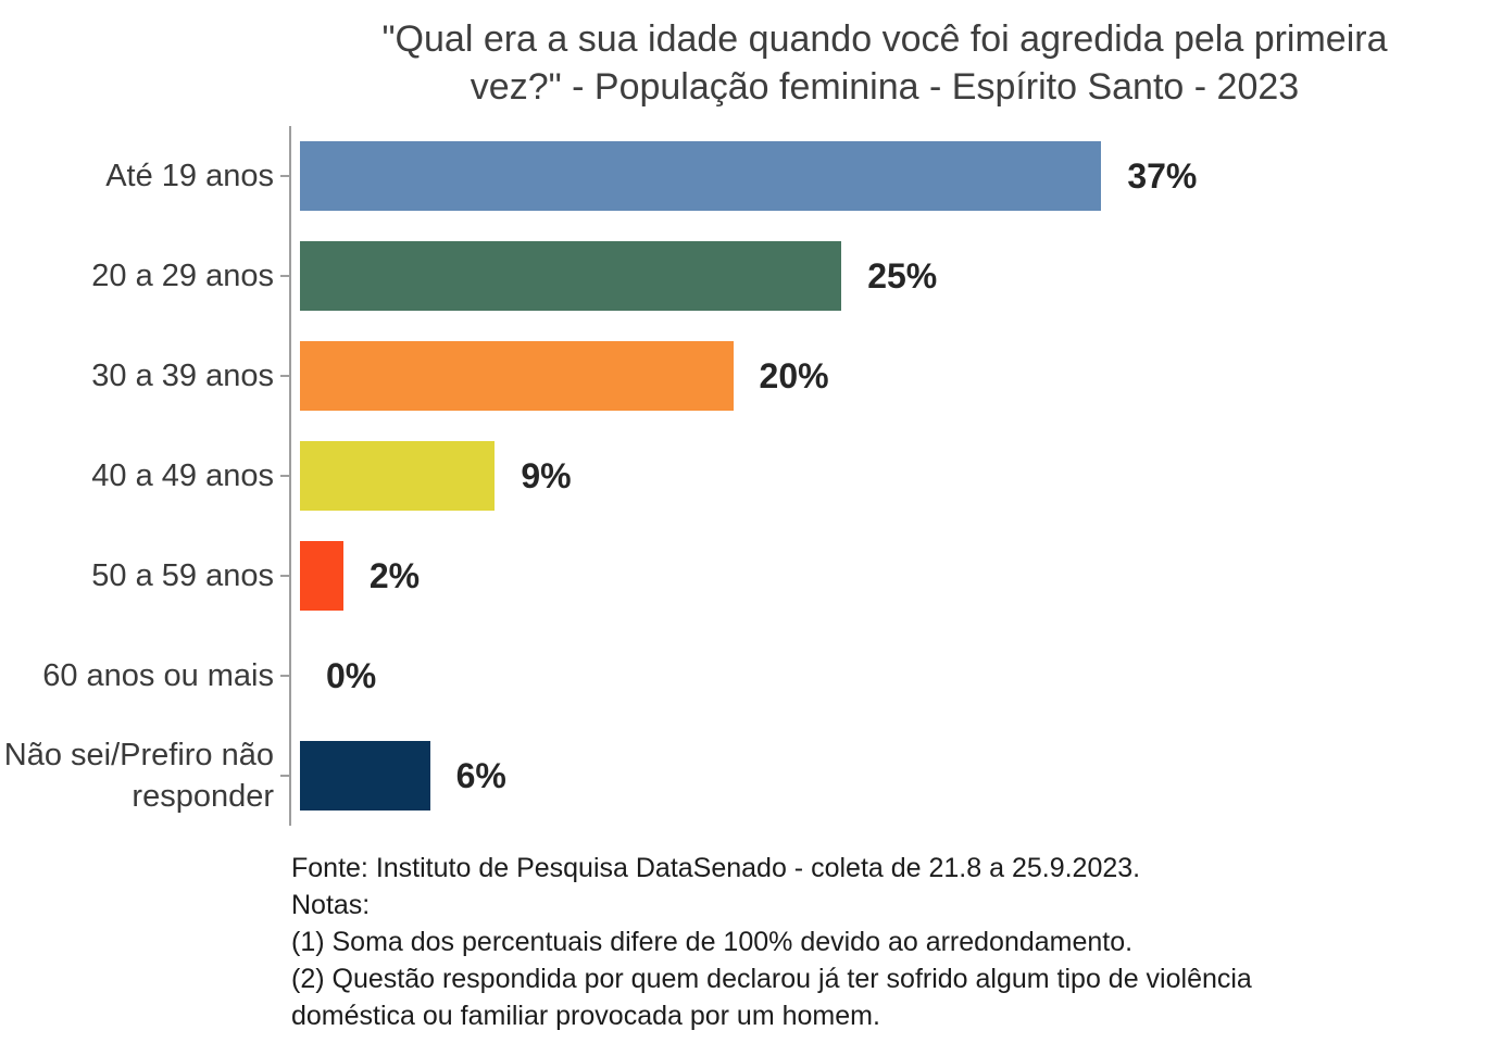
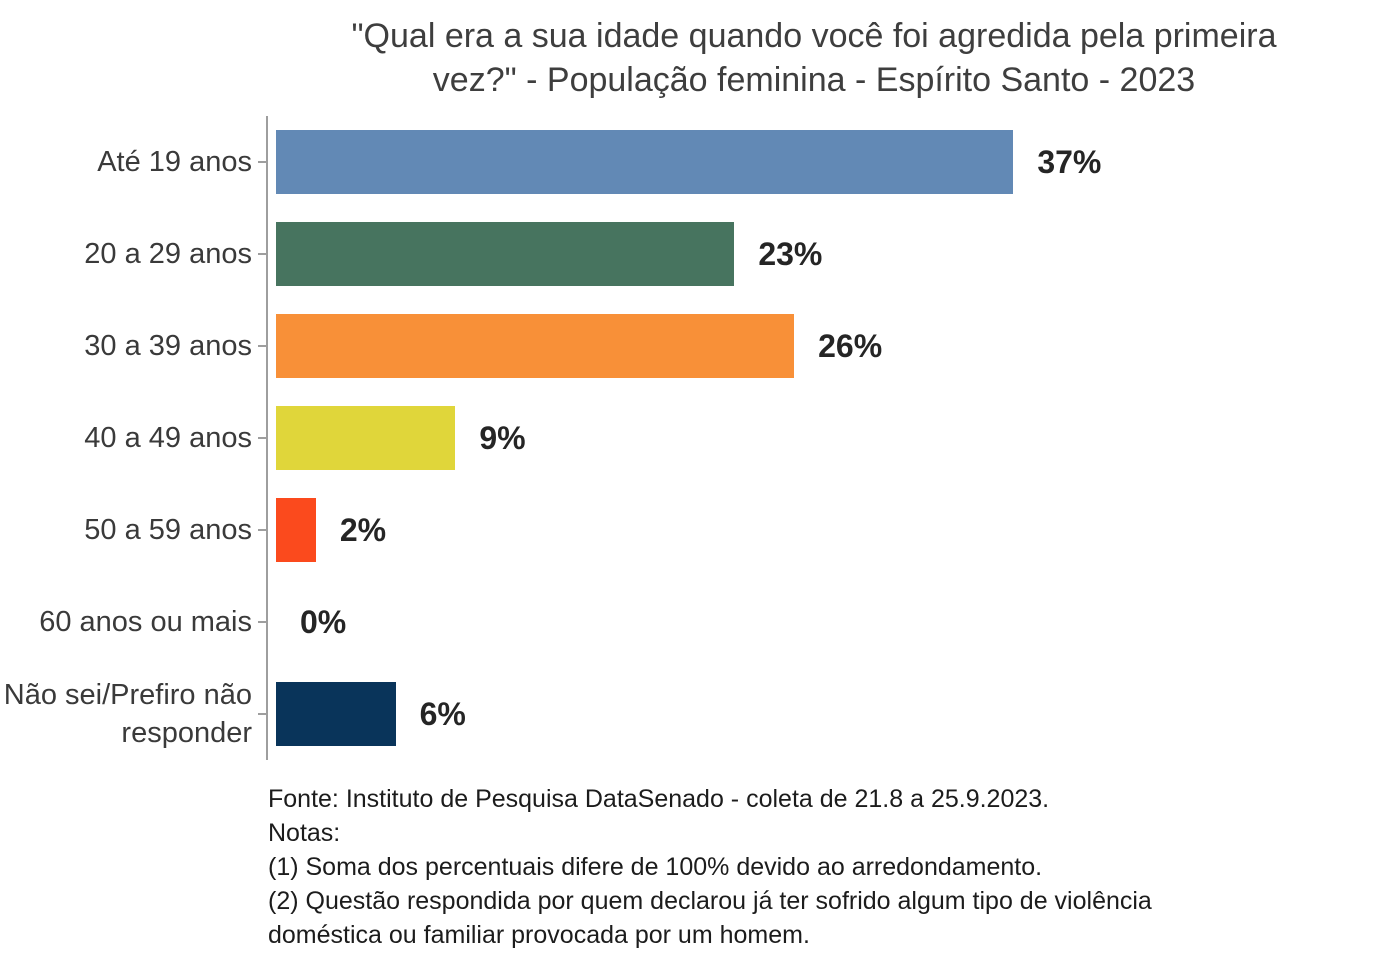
20 a 29 anos: 25% -> 23%
30 a 39 anos: 20% -> 26%
